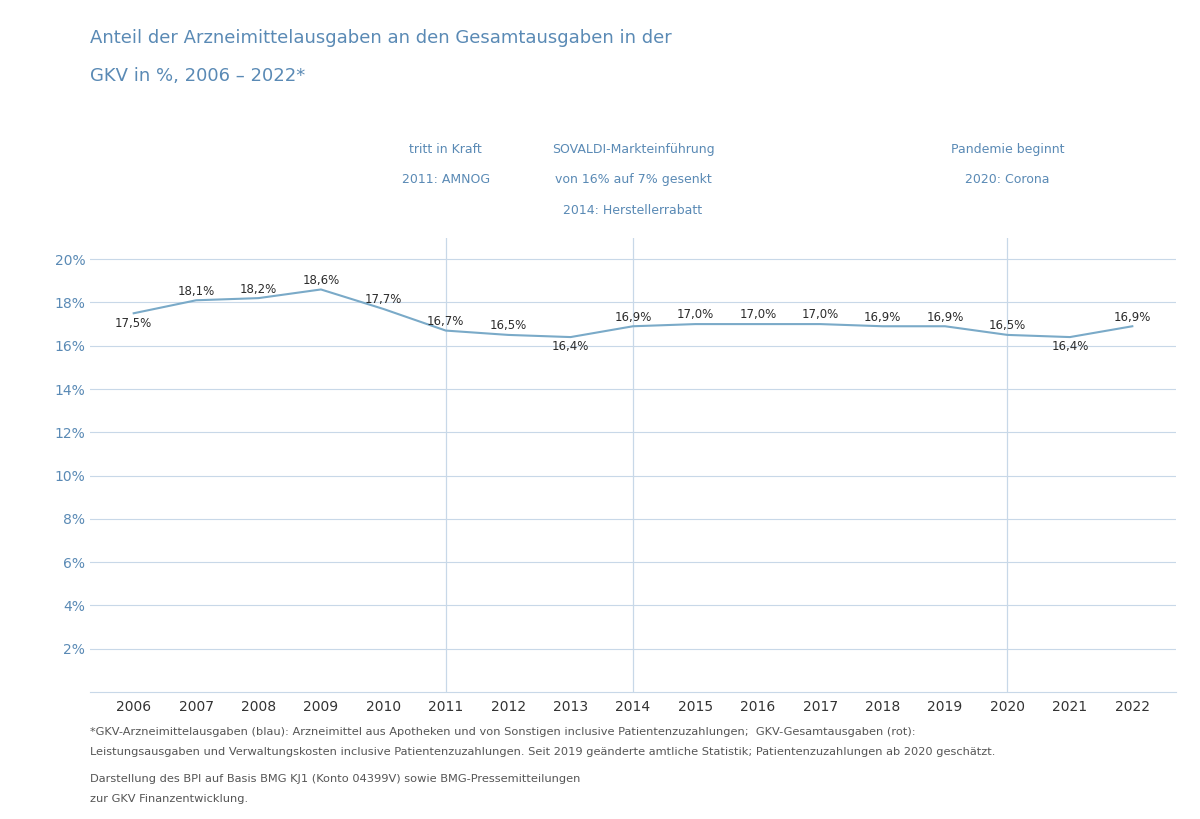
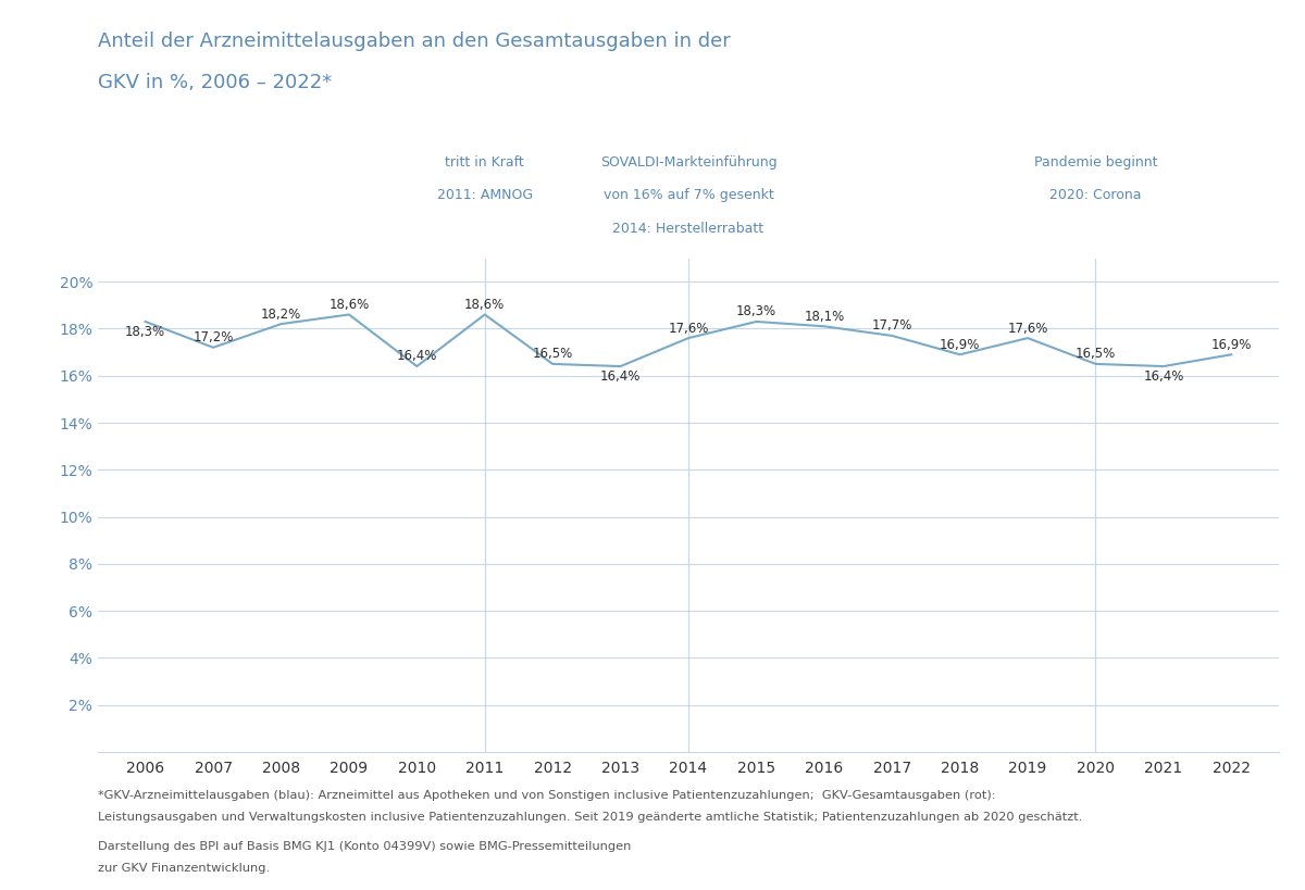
2006: 17,5% -> 18,3%
2007: 18,1% -> 17,2%
2010: 17,7% -> 16,4%
2011: 16,7% -> 18,6%
2014: 16,9% -> 17,6%
2015: 17,0% -> 18,3%
2016: 17,0% -> 18,1%
2017: 17,0% -> 17,7%
2019: 16,9% -> 17,6%
